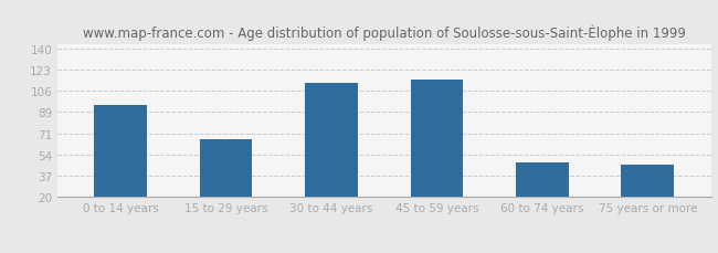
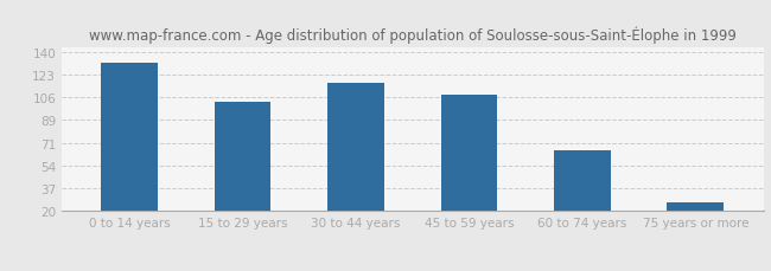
0 to 14 years: 94 -> 132
15 to 29 years: 67 -> 102
30 to 44 years: 112 -> 117
45 to 59 years: 115 -> 108
60 to 74 years: 48 -> 66
75 years or more: 46 -> 27
